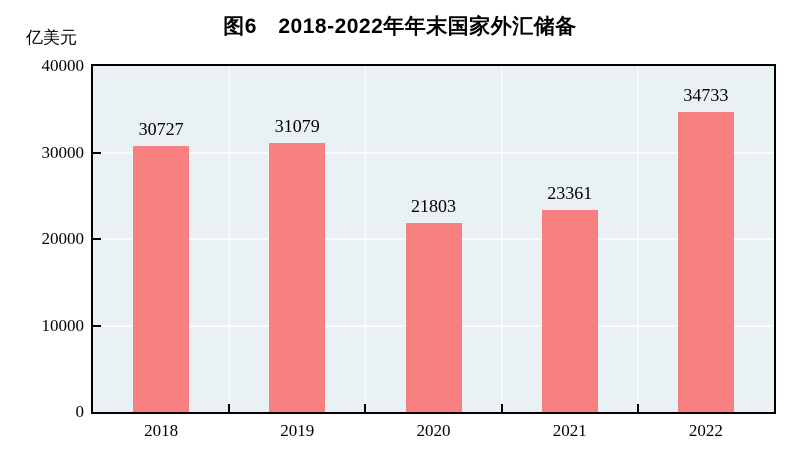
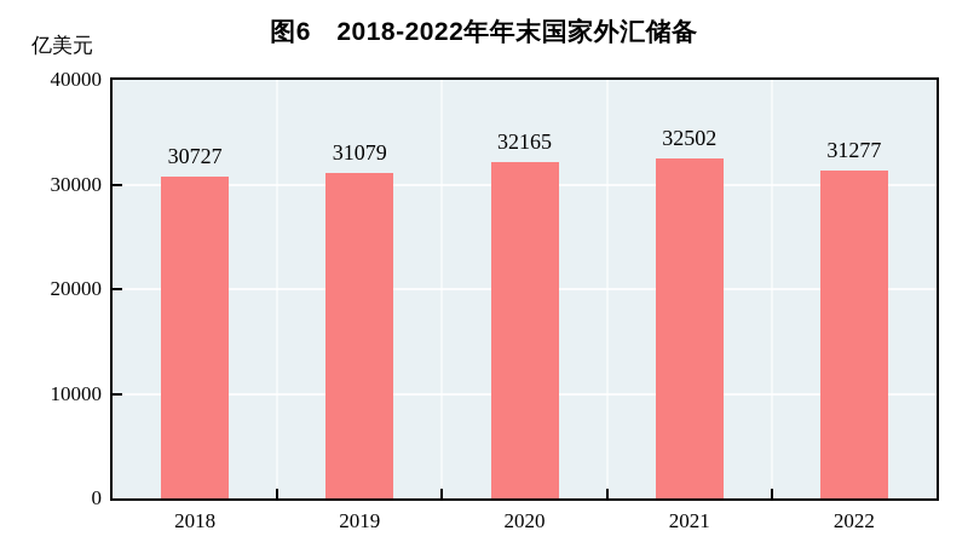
2020: 21803 -> 32165
2021: 23361 -> 32502
2022: 34733 -> 31277
